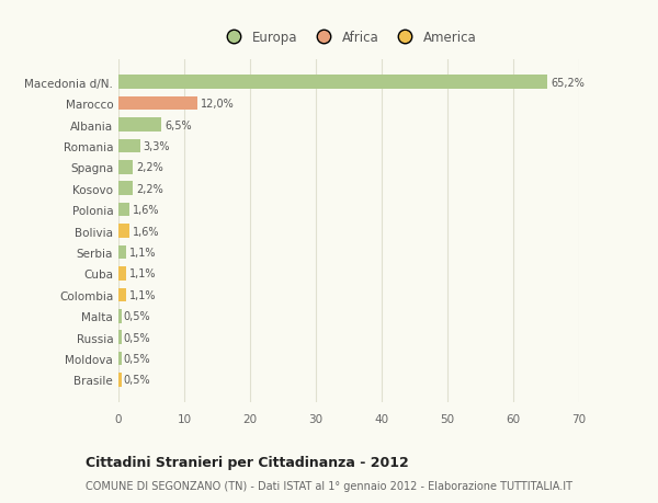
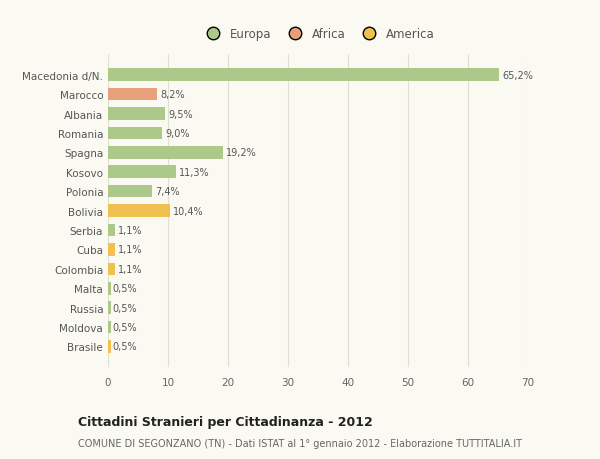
Marocco: 12,0% -> 8,2%
Albania: 6,5% -> 9,5%
Romania: 3,3% -> 9,0%
Spagna: 2,2% -> 19,2%
Kosovo: 2,2% -> 11,3%
Polonia: 1,6% -> 7,4%
Bolivia: 1,6% -> 10,4%
